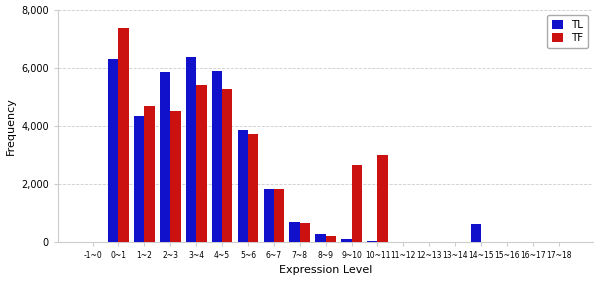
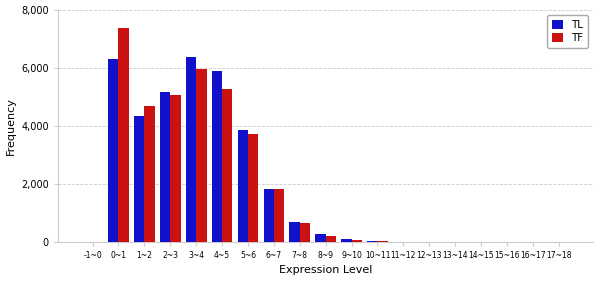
TL/2~3: 5,850 -> 5,150
TF/2~3: 4,500 -> 5,050
TF/3~4: 5,400 -> 5,950
TF/9~10: 2,650 -> 80
TF/10~11: 3,000 -> 20
TL/14~15: 600 -> 0
